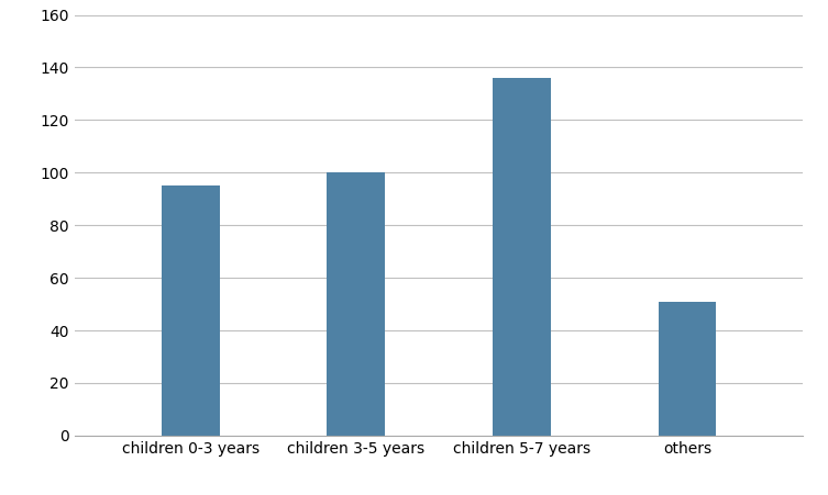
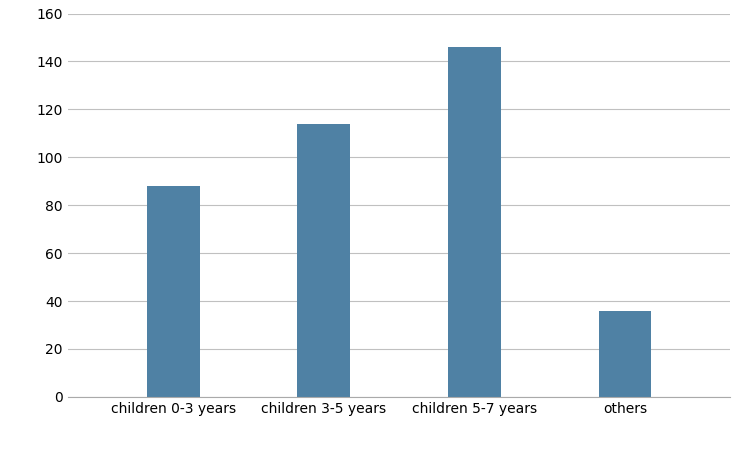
children 0-3 years: 95 -> 88
children 3-5 years: 100 -> 114
children 5-7 years: 136 -> 146
others: 51 -> 36
